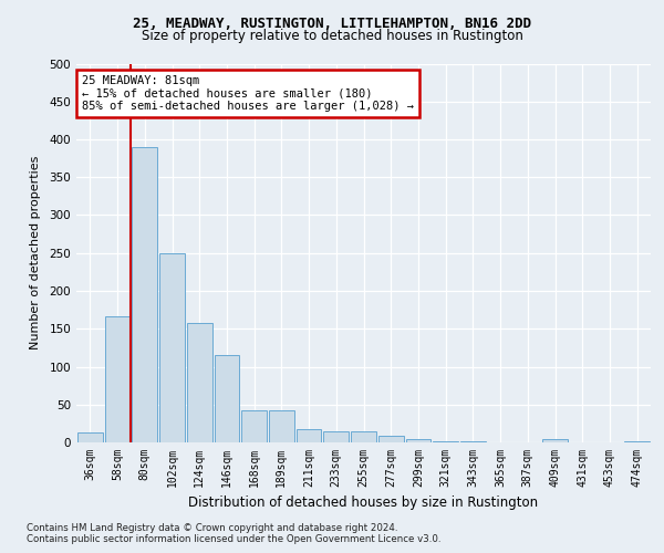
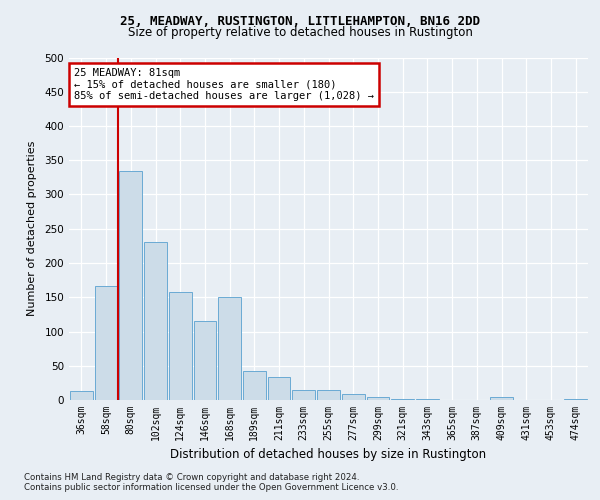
80sqm: 390 -> 334
102sqm: 250 -> 230
168sqm: 43 -> 150
211sqm: 17 -> 34
